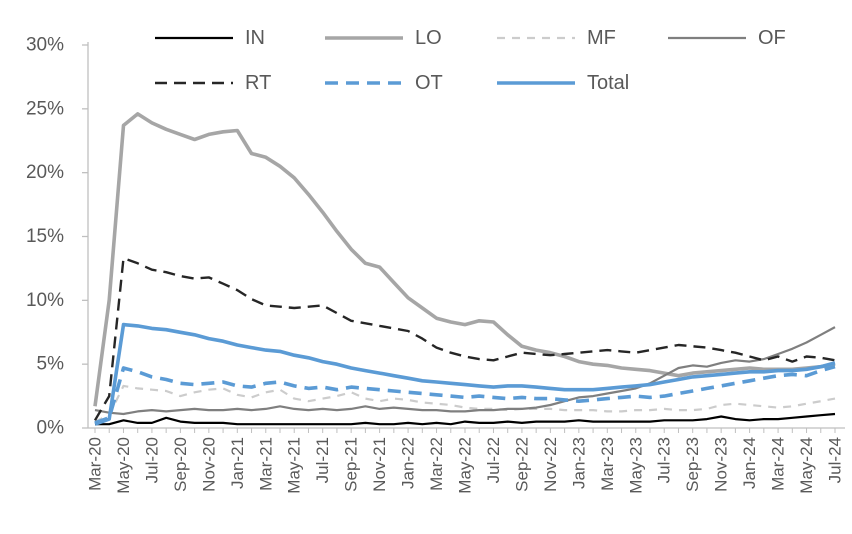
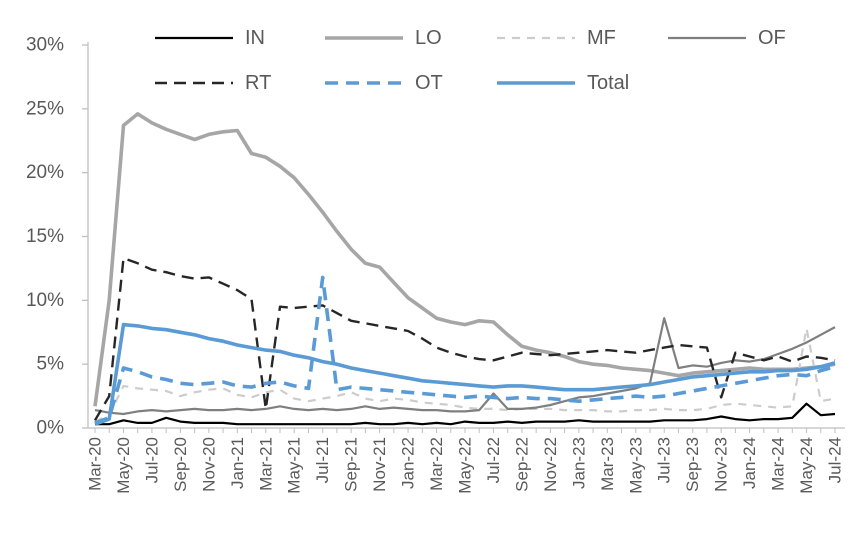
RT/Mar-21: 9.6% -> 1.5%
OT/Jul-21: 3.2% -> 11.8%
OF/Jul-22: 1.4% -> 2.7%
OF/Jul-23: 4.1% -> 8.6%
RT/Nov-23: 6.1% -> 2.4%
IN/May-24: 0.9% -> 1.9%
MF/May-24: 1.9% -> 7.8%
